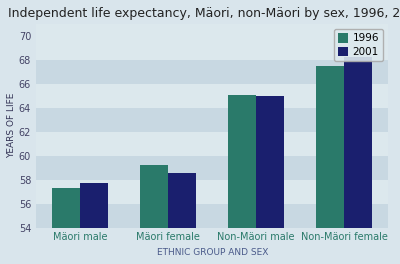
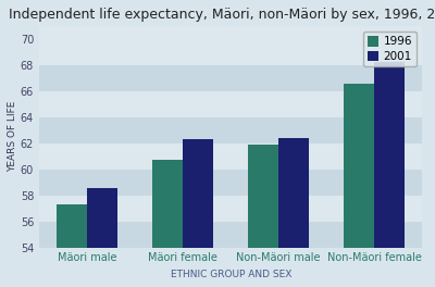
2001/Mäori male: 57.7 -> 58.6
1996/Mäori female: 59.2 -> 60.7
2001/Mäori female: 58.6 -> 62.3
1996/Non-Mäori male: 65.1 -> 61.9
2001/Non-Mäori male: 65.0 -> 62.4
1996/Non-Mäori female: 67.5 -> 66.6
